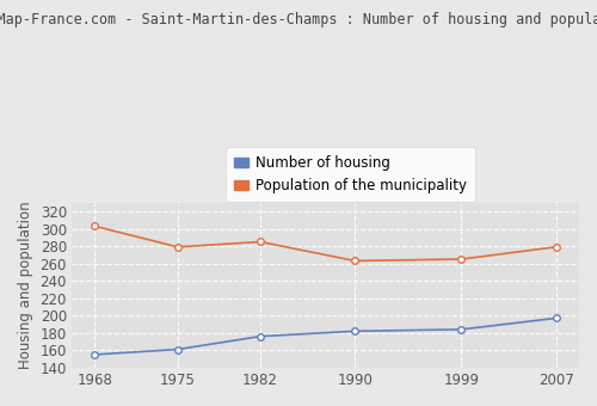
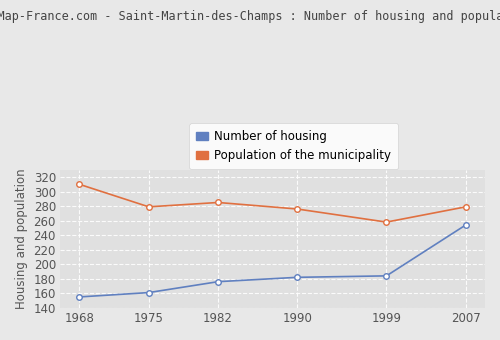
Population of the municipality/1968: 303 -> 310
Population of the municipality/1990: 263 -> 276
Population of the municipality/1999: 265 -> 258
Number of housing/2007: 197 -> 254
